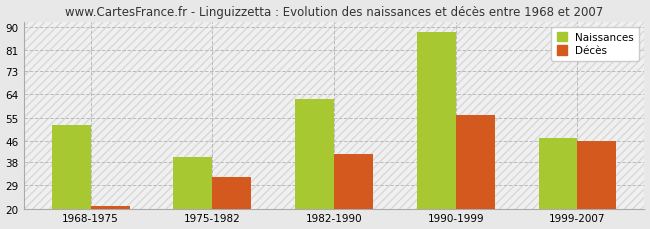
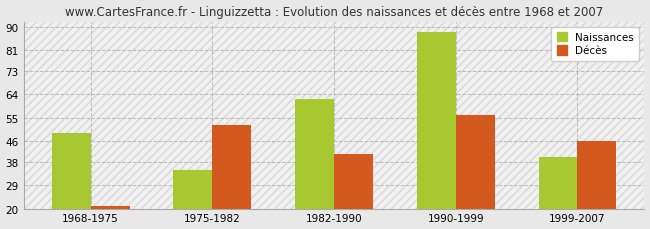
Naissances/1968-1975: 52 -> 49
Naissances/1975-1982: 40 -> 35
Décès/1975-1982: 32 -> 52
Naissances/1999-2007: 47 -> 40
